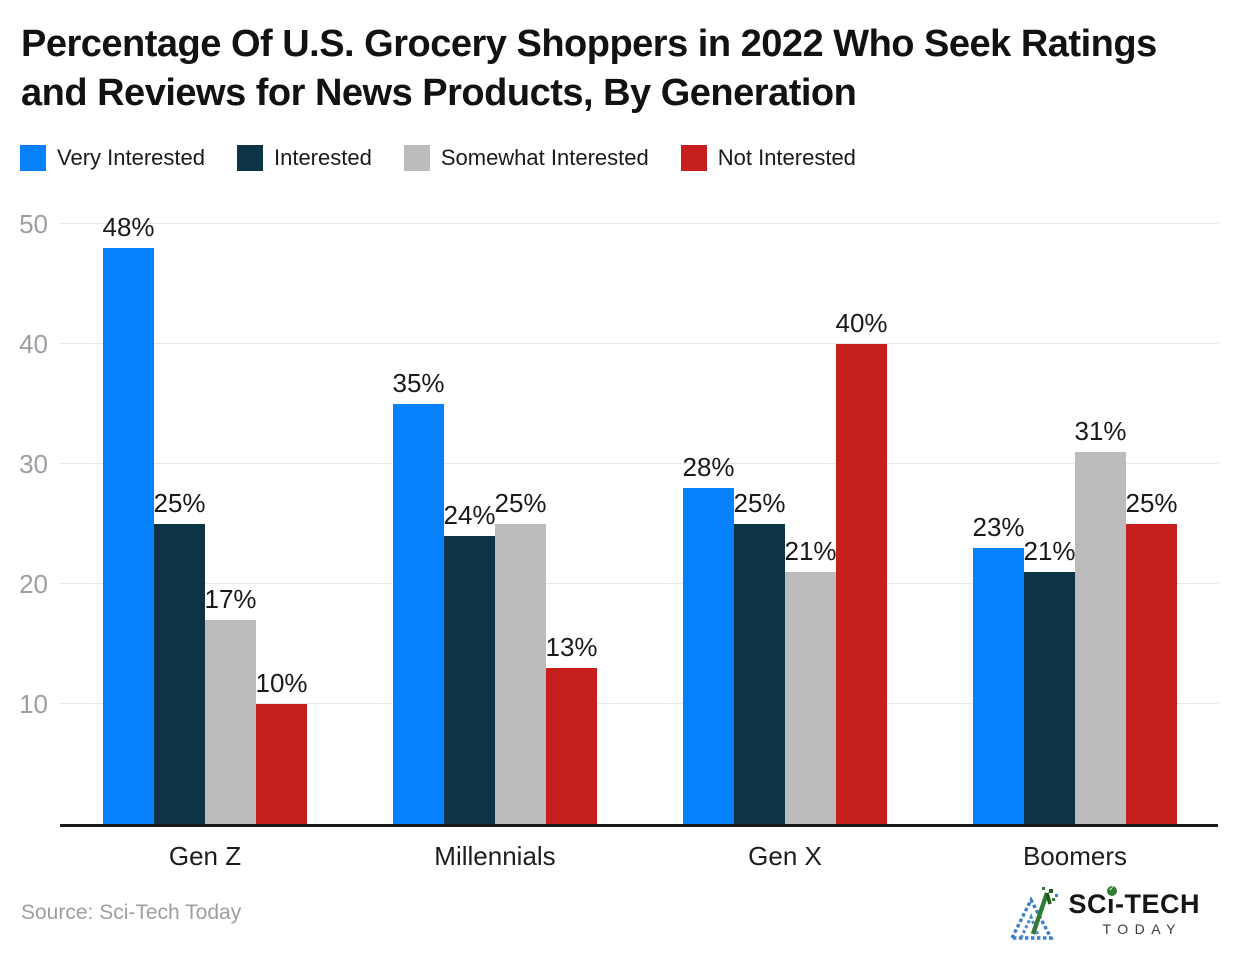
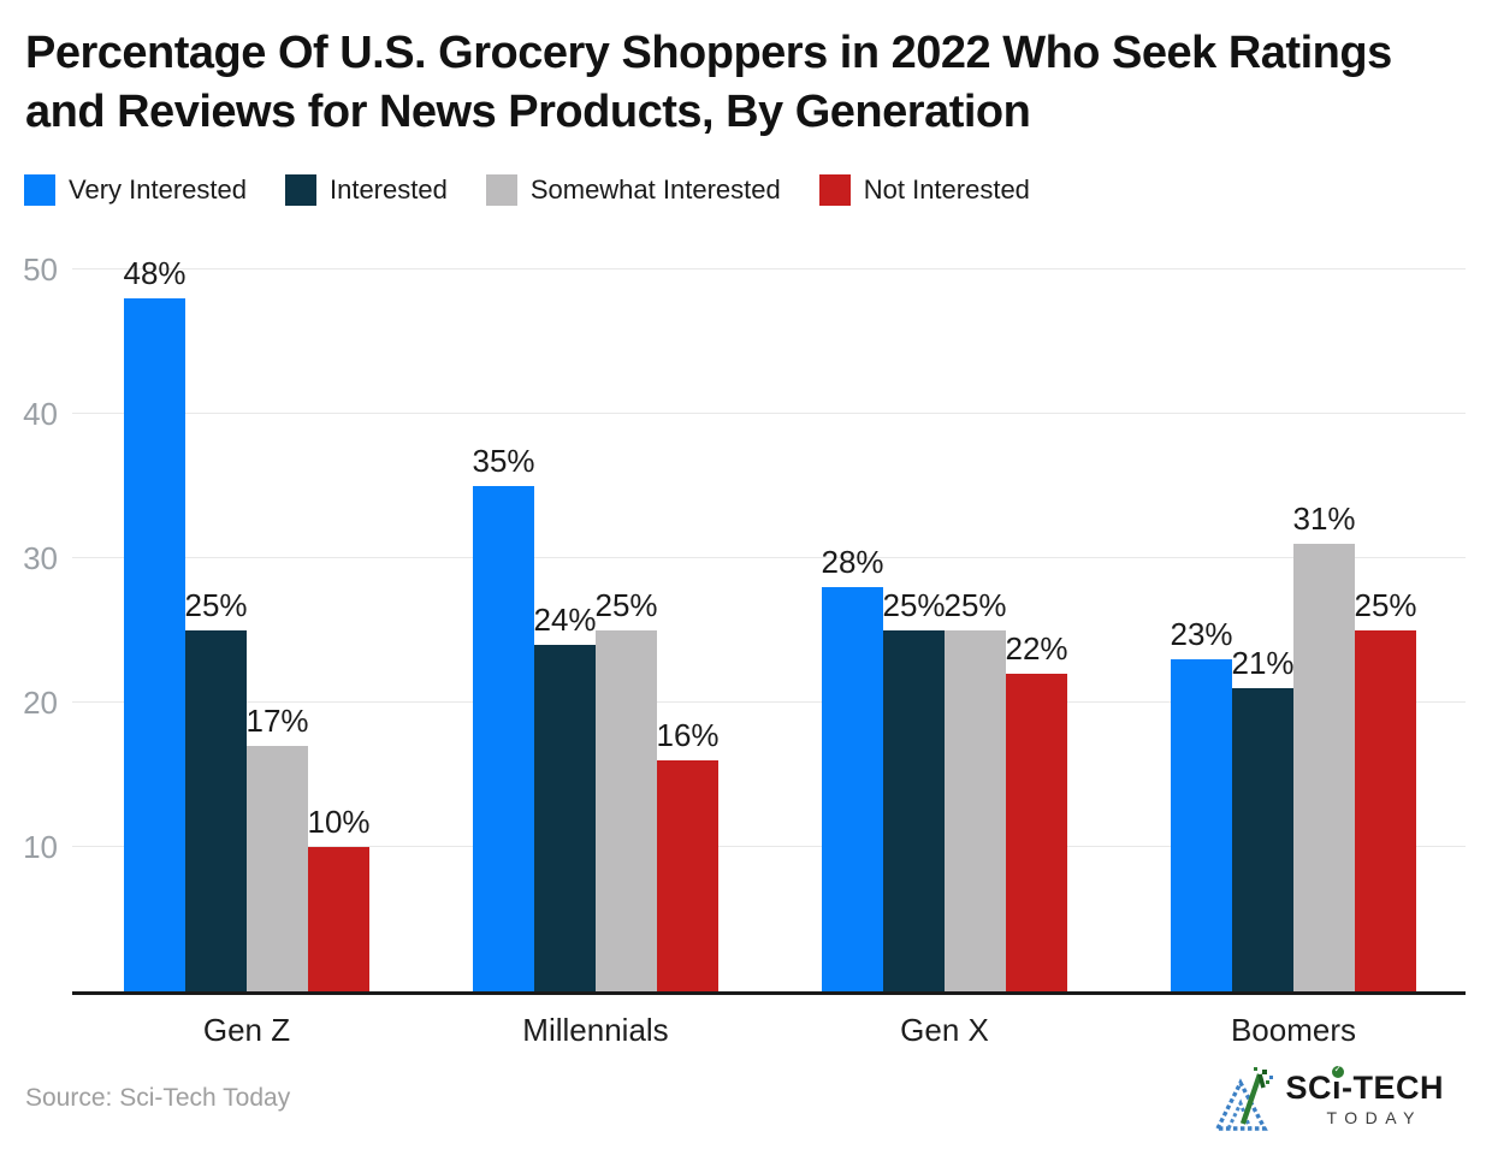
Not Interested/Millennials: 13% -> 16%
Somewhat Interested/Gen X: 21% -> 25%
Not Interested/Gen X: 40% -> 22%
